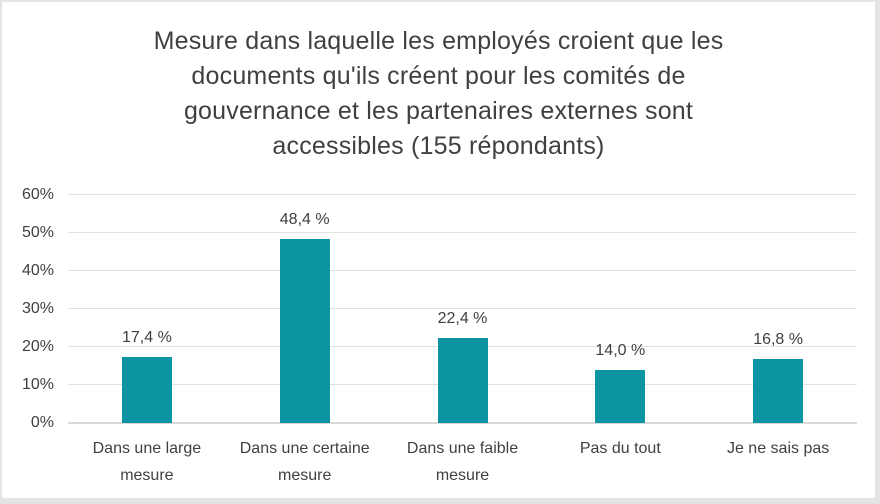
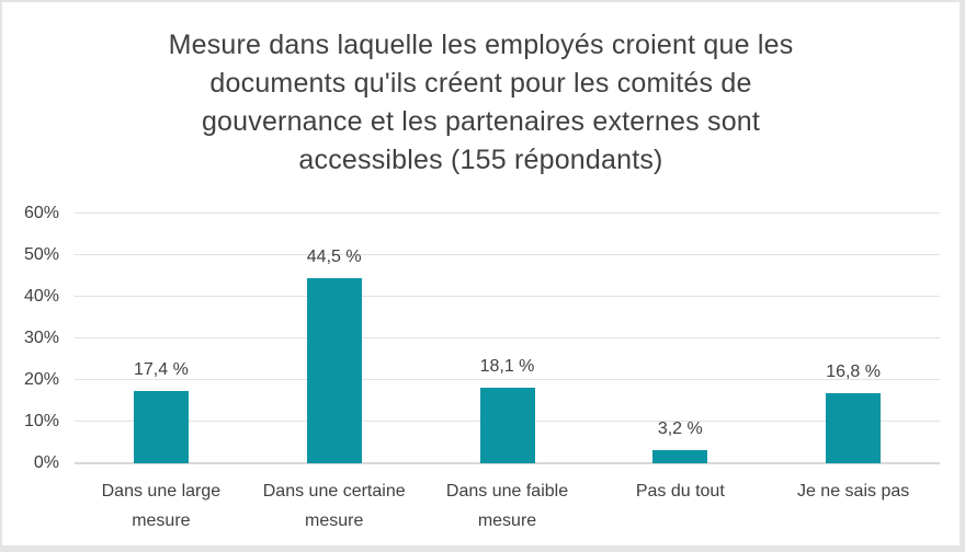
Dans une certaine mesure: 48,4 -> 44,5
Dans une faible mesure: 22,4 -> 18,1
Pas du tout: 14,0 -> 3,2
